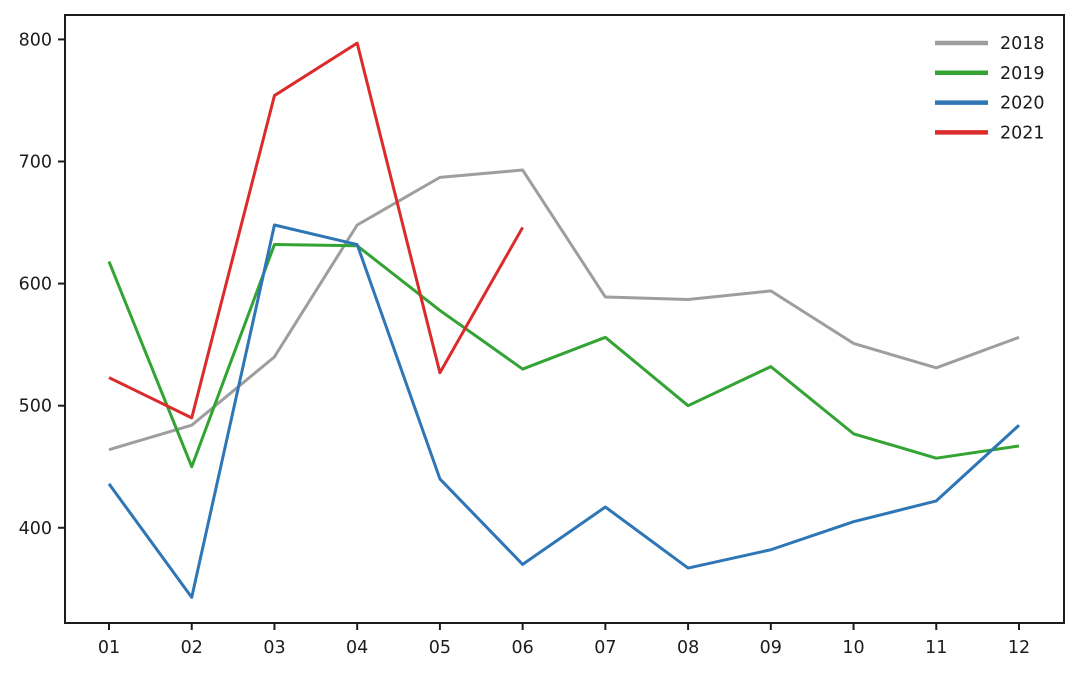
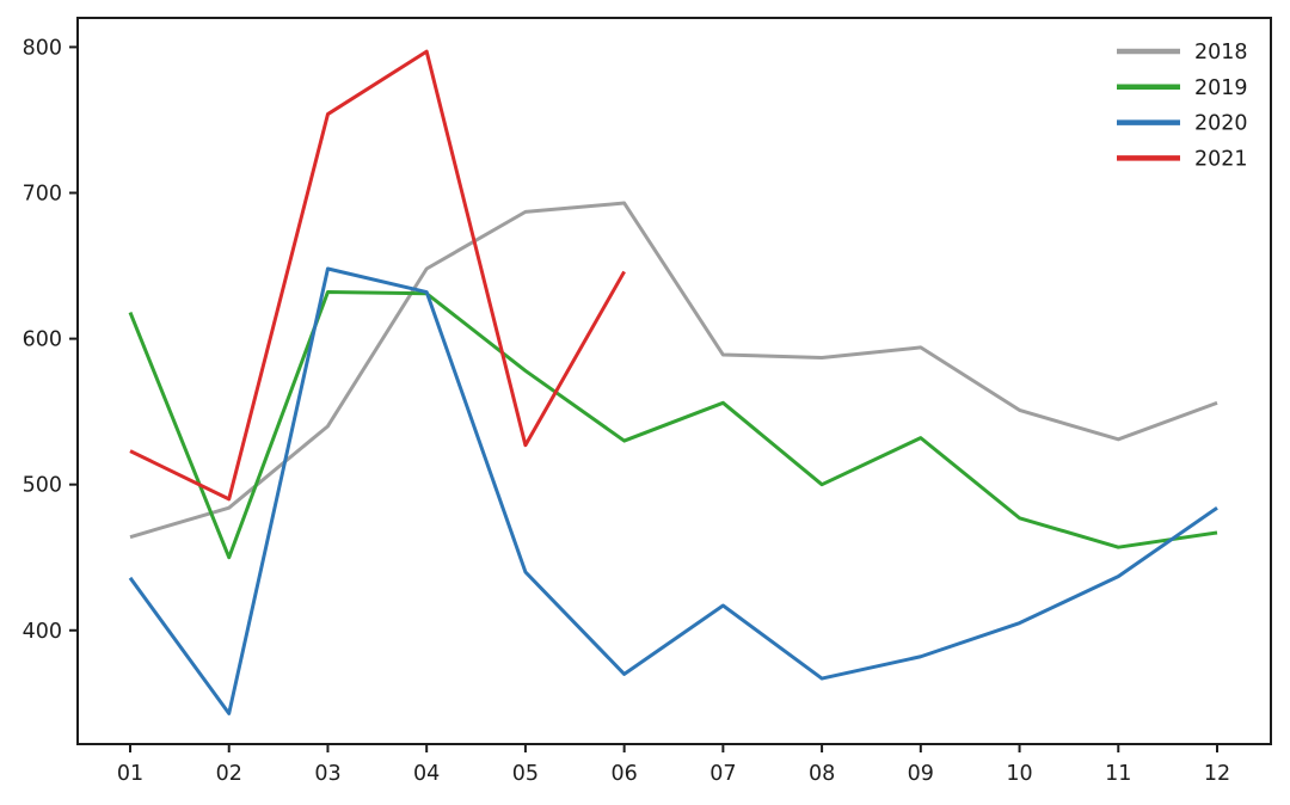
2020/11: 422 -> 437
